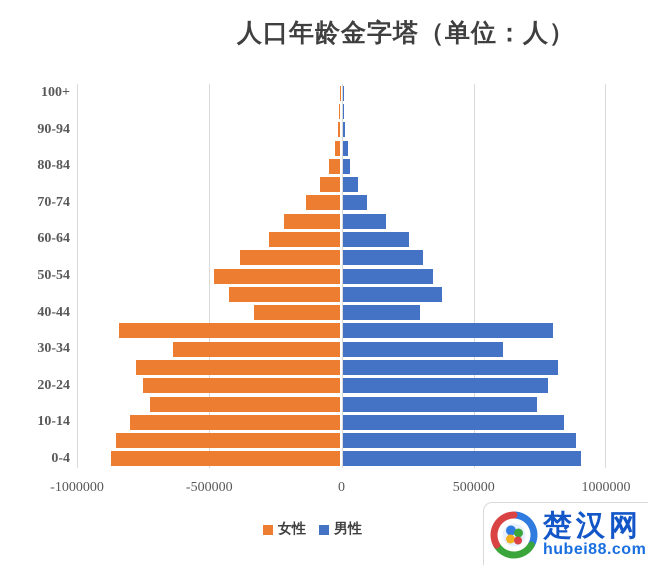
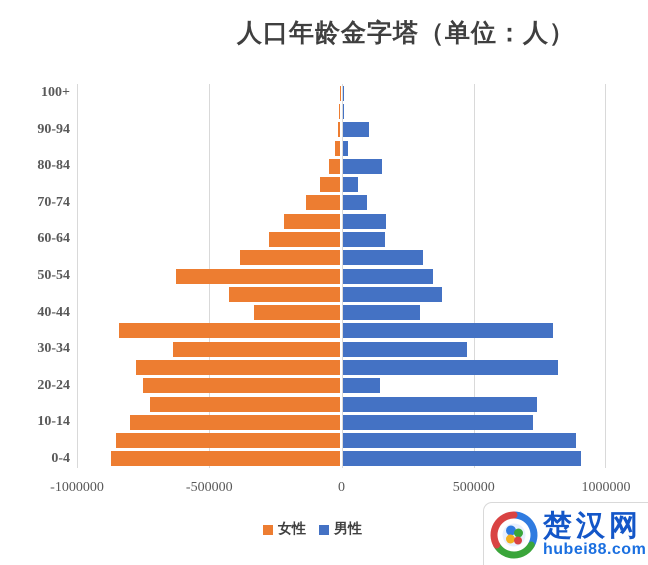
男性/10-14: 840000 -> 720000
男性/20-24: 780000 -> 140000
男性/30-34: 600000 -> 470000
女性/50-54: -480000 -> -620000
男性/60-64: 250000 -> 160000
男性/80-84: 30000 -> 150000
男性/90-94: 10000 -> 100000
